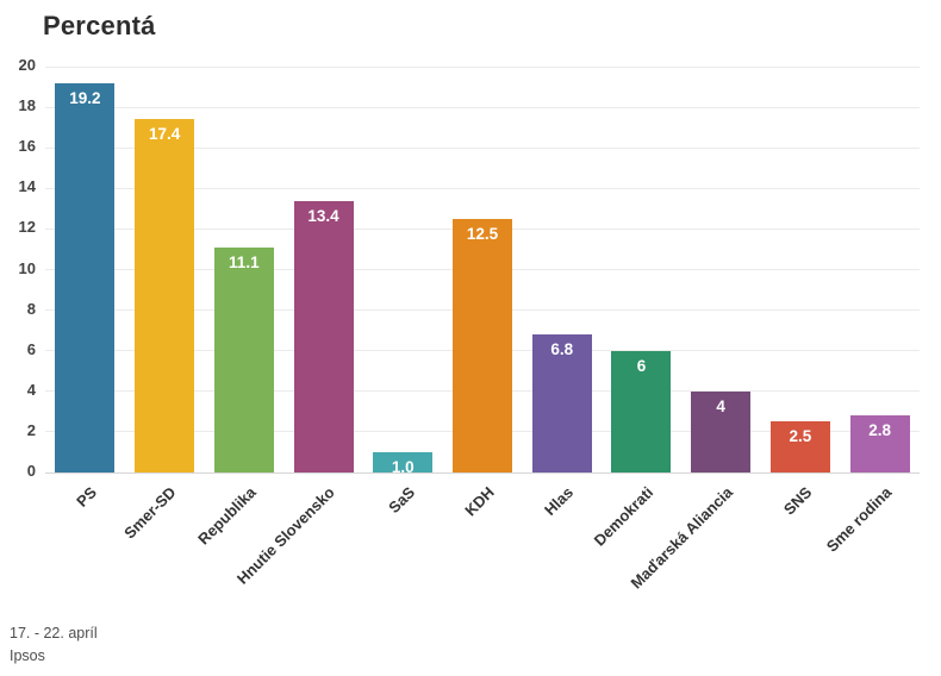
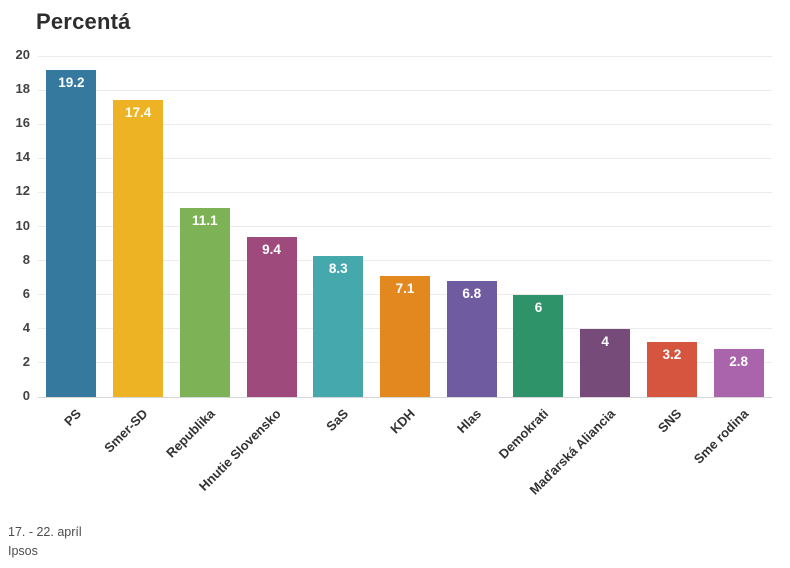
Hnutie Slovensko: 13.4 -> 9.4
SaS: 1.0 -> 8.3
KDH: 12.5 -> 7.1
SNS: 2.5 -> 3.2
